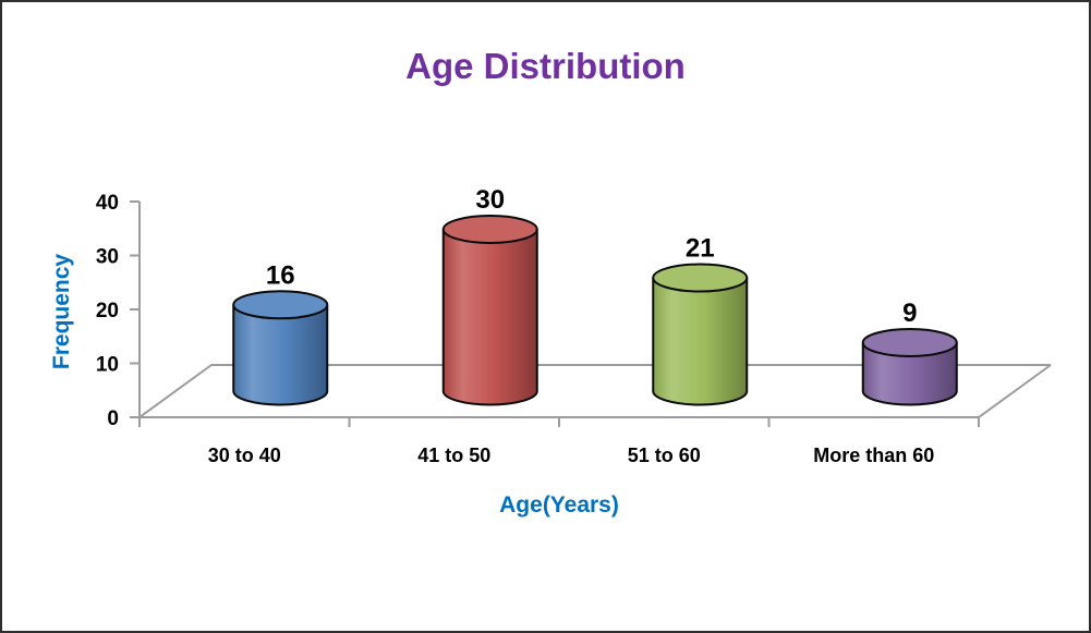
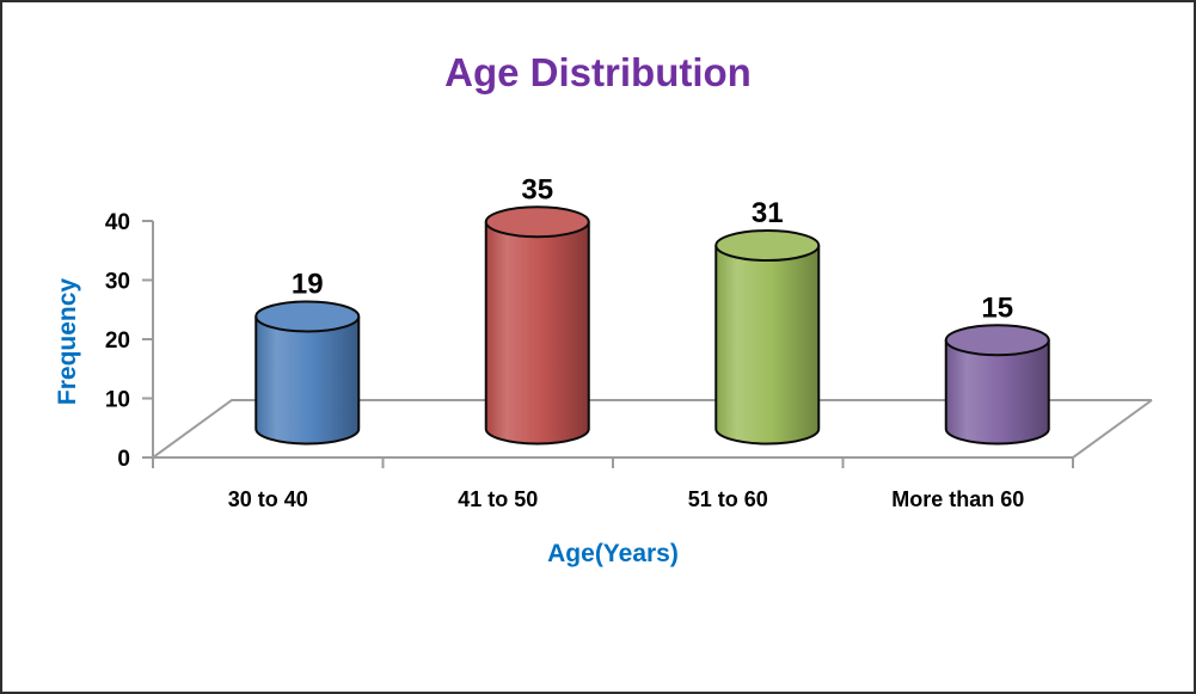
30 to 40: 16 -> 19
41 to 50: 30 -> 35
51 to 60: 21 -> 31
More than 60: 9 -> 15
